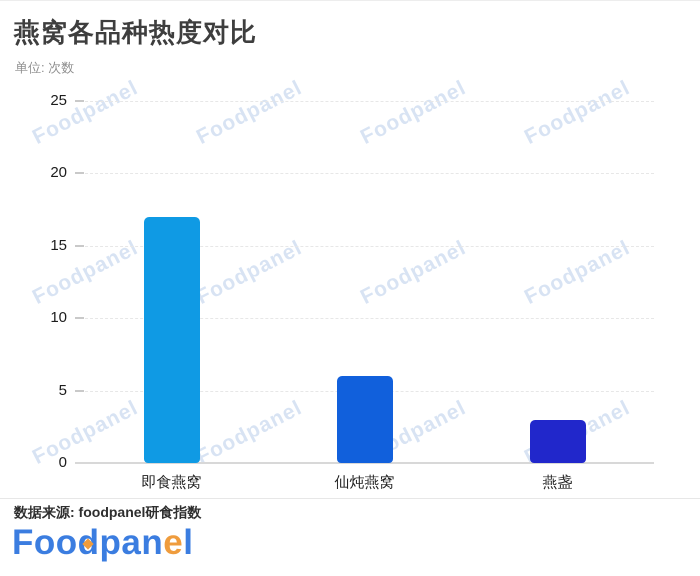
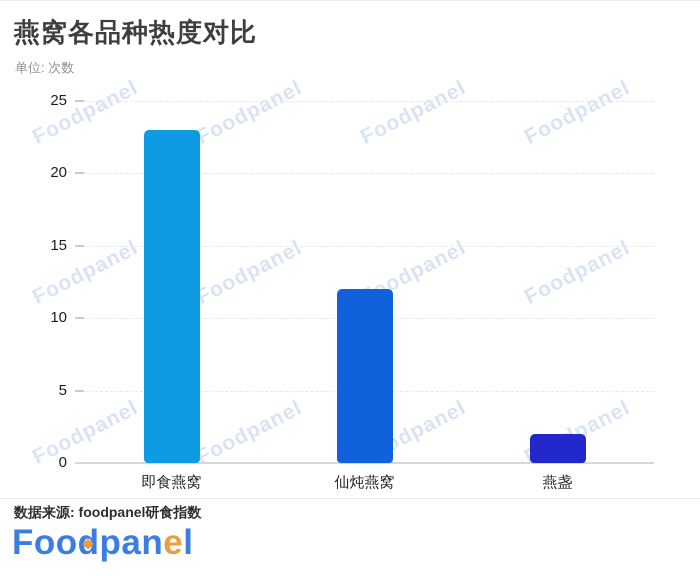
即食燕窝: 17 -> 23
仙炖燕窝: 6 -> 12
燕盏: 3 -> 2
